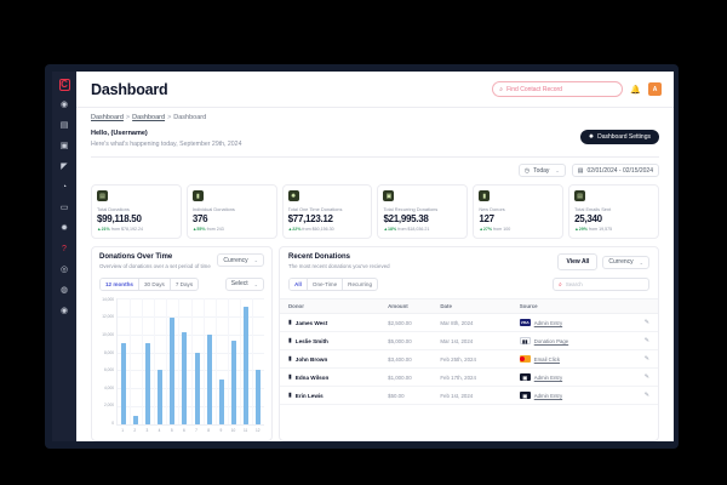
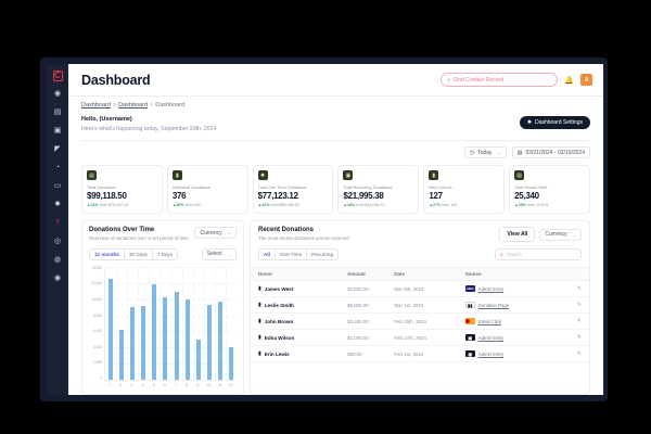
1: 9000 -> 12000
2: 1000 -> 6000
4: 6000 -> 9000
7: 8000 -> 11000
11: 13000 -> 10000
12: 6000 -> 4000
